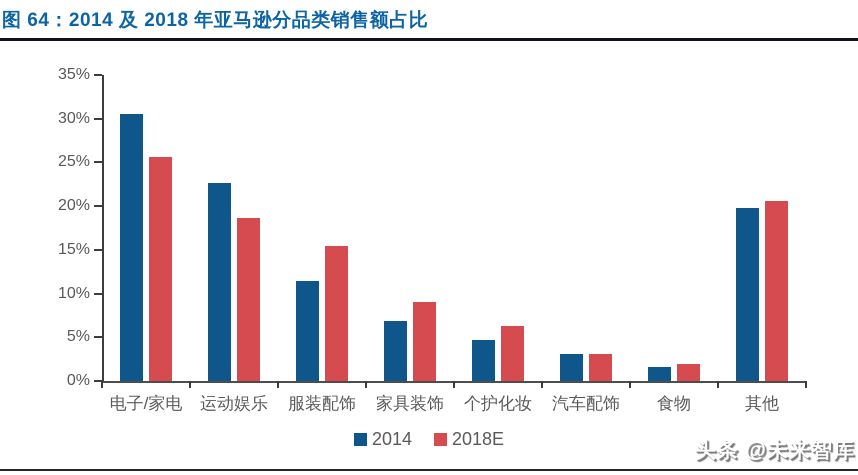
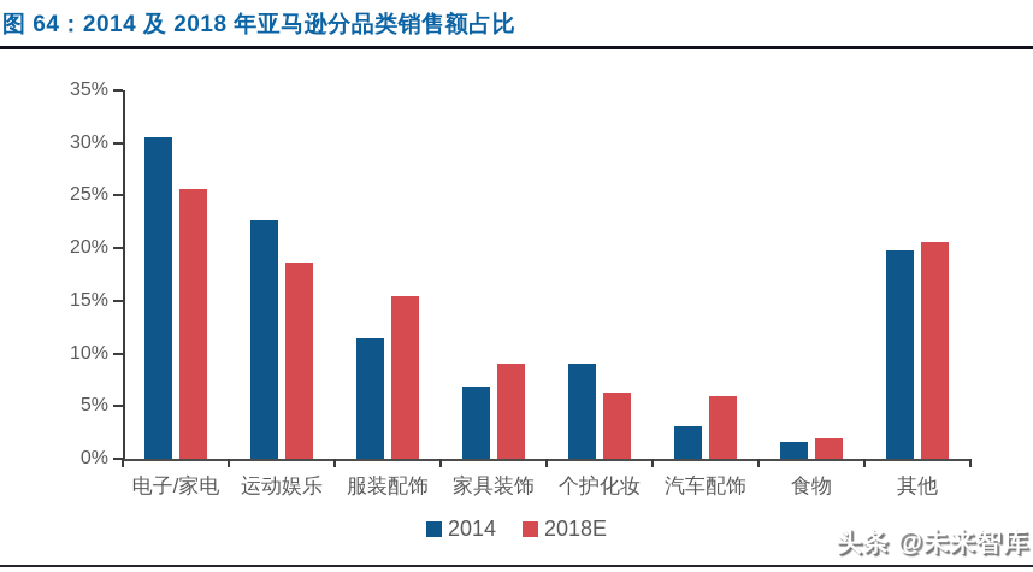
2014/个护化妆: 5% -> 9%
2018E/汽车配饰: 3% -> 6%
